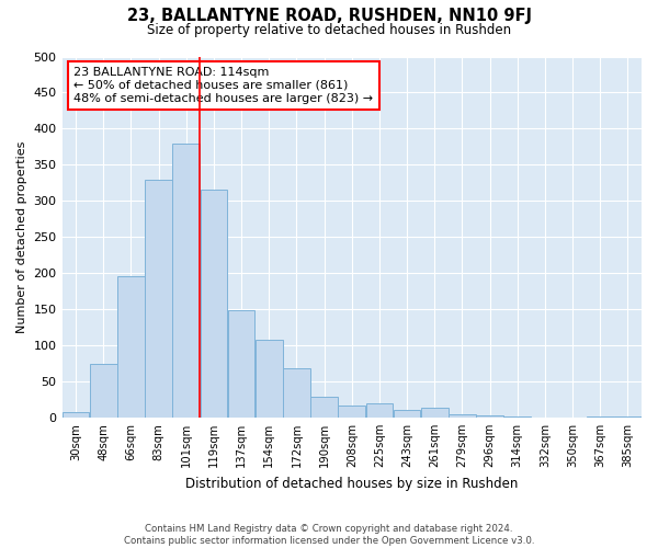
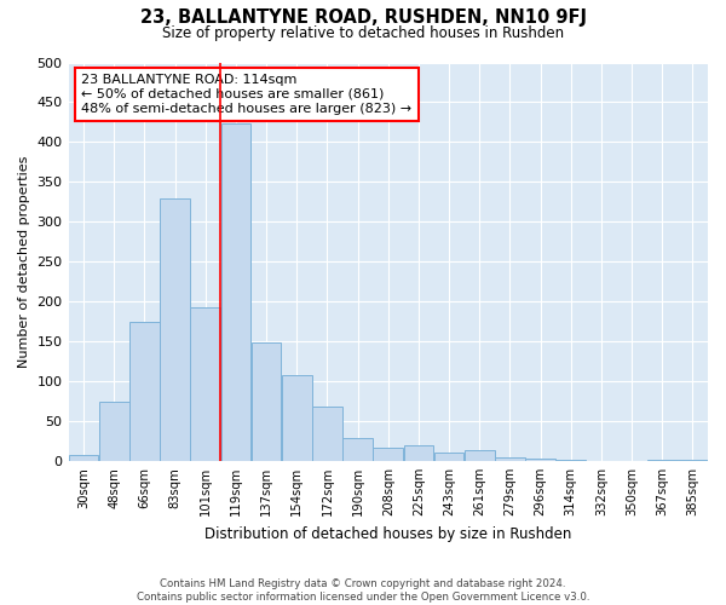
66sqm: 195 -> 174
101sqm: 380 -> 192
119sqm: 315 -> 424
